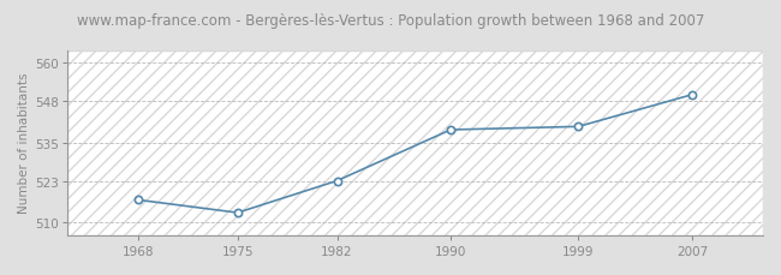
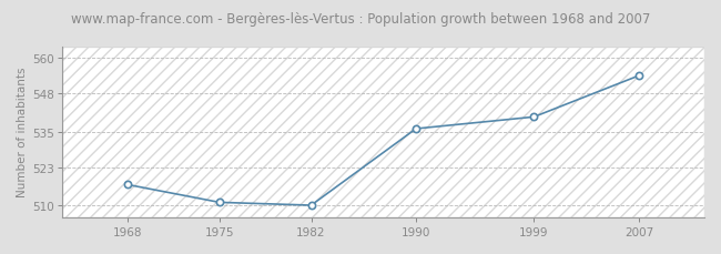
1975: 513 -> 511
1982: 523 -> 510
1990: 539 -> 536
2007: 550 -> 554
